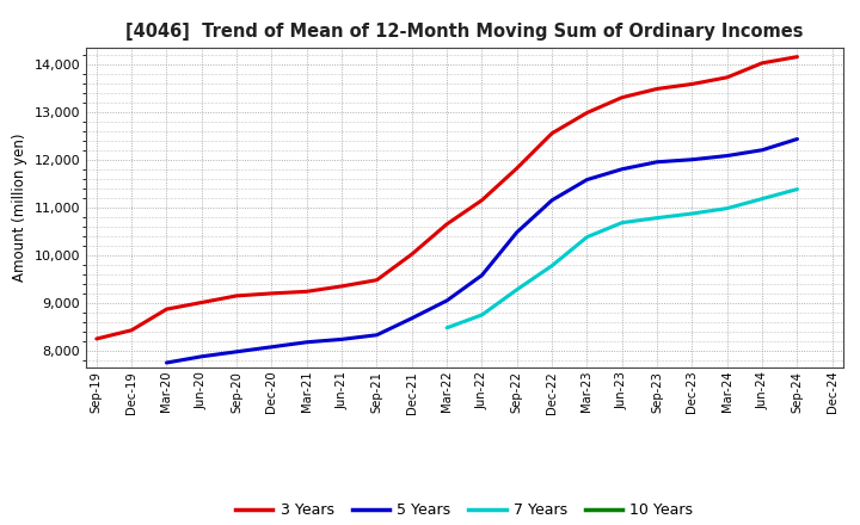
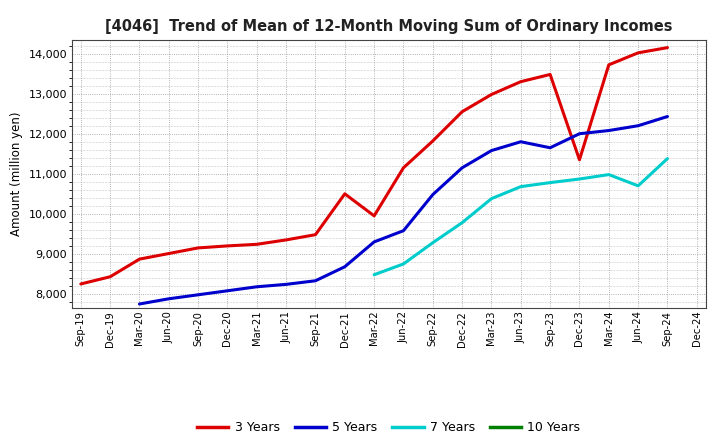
3 Years/Dec-21: 10,020 -> 10,500
3 Years/Mar-22: 10,650 -> 9,950
5 Years/Mar-22: 9,050 -> 9,300
5 Years/Sep-23: 11,950 -> 11,650
3 Years/Dec-23: 13,580 -> 11,350
7 Years/Jun-24: 11,180 -> 10,700
